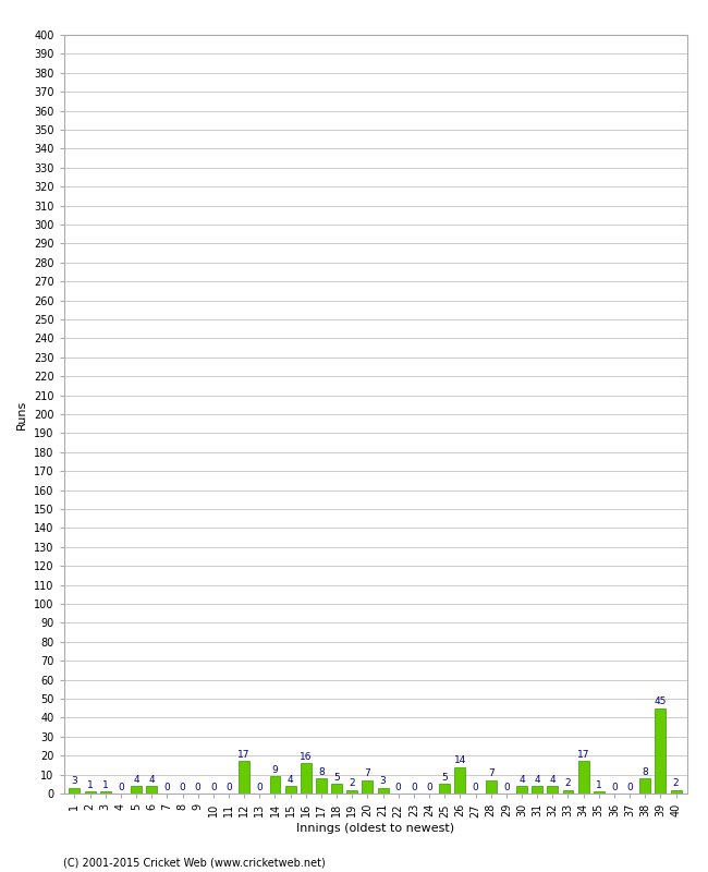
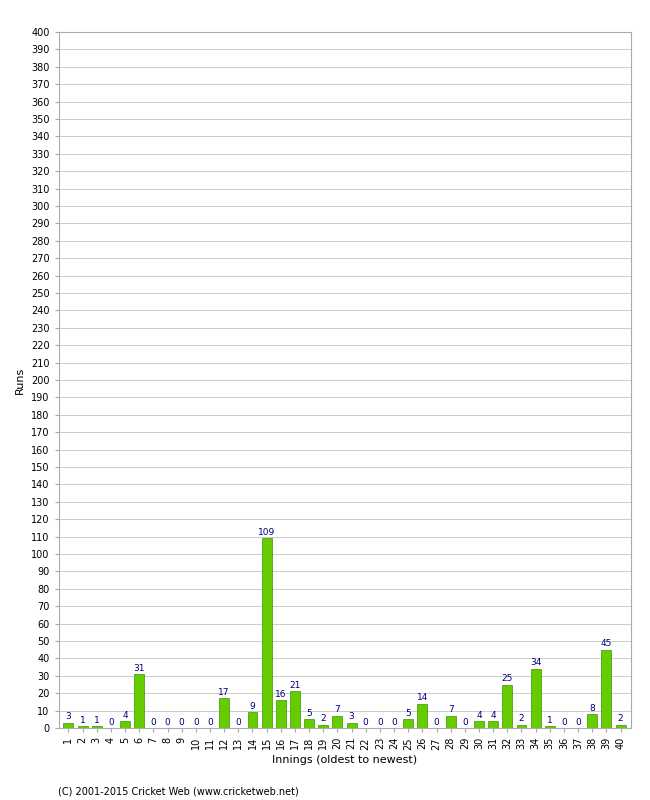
6: 4 -> 31
15: 4 -> 109
17: 8 -> 21
32: 4 -> 25
34: 17 -> 34
